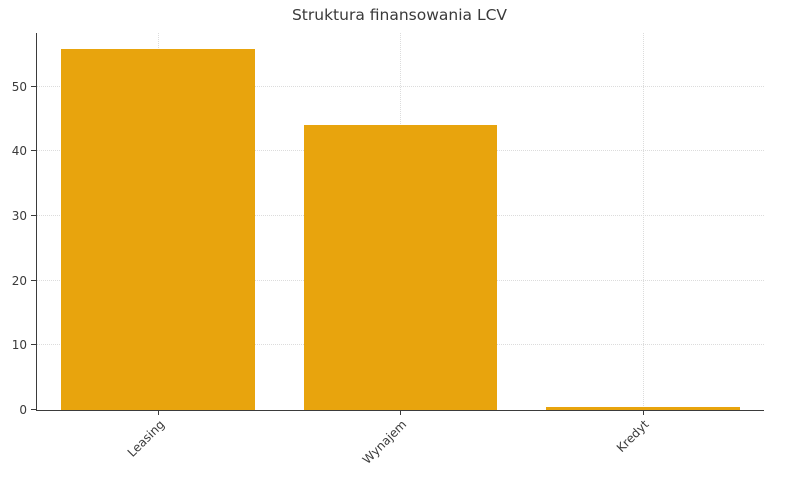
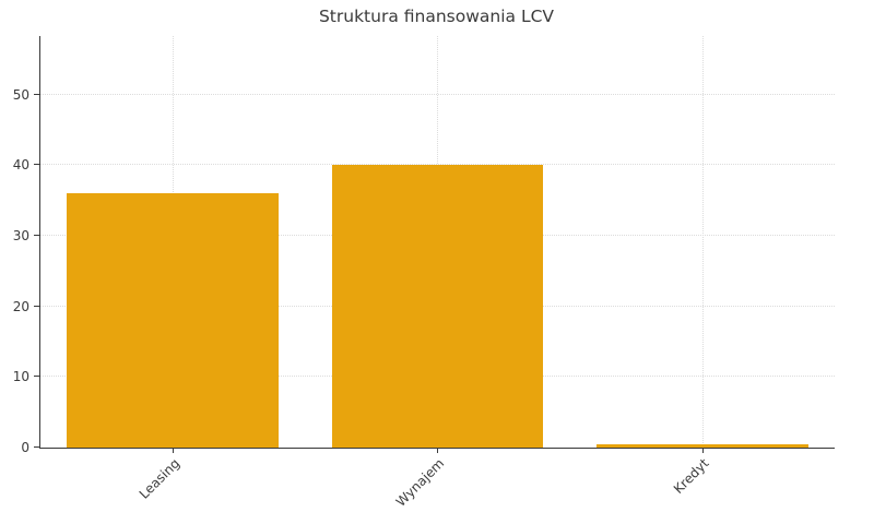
Leasing: 56 -> 36
Wynajem: 44 -> 40
